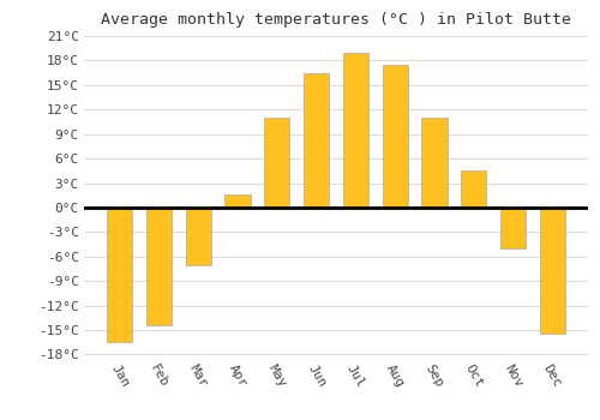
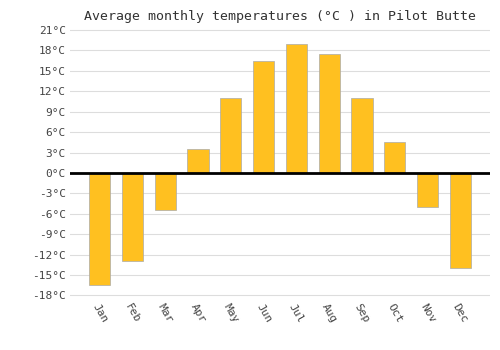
Feb: -14.4°C -> -13.0°C
Mar: -7.0°C -> -5.5°C
Apr: 1.6°C -> 3.5°C
Dec: -15.4°C -> -14.0°C
